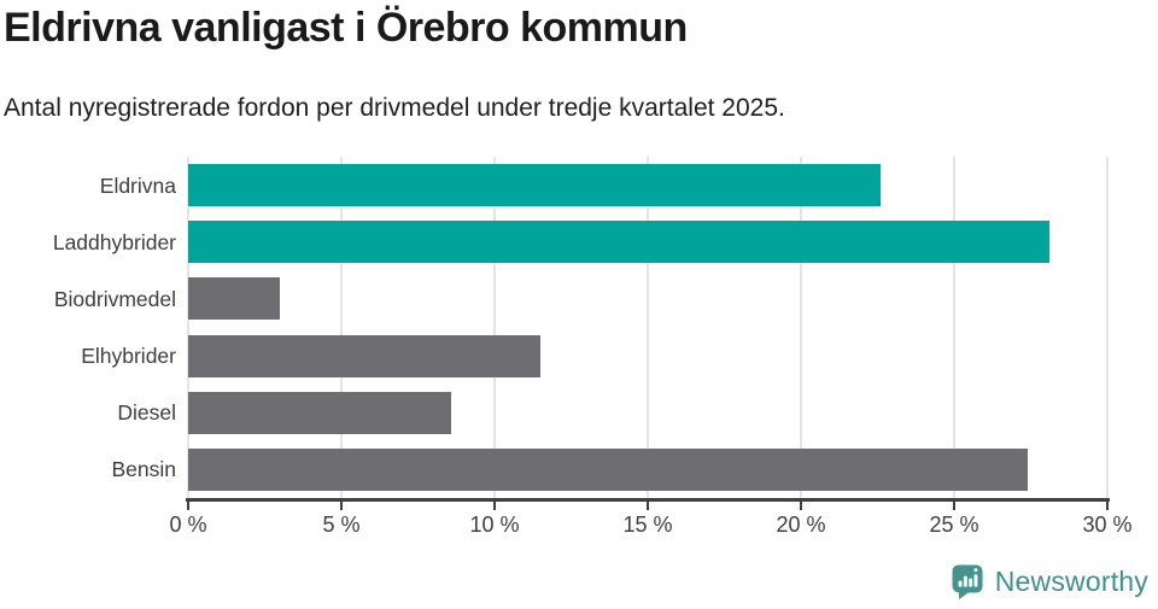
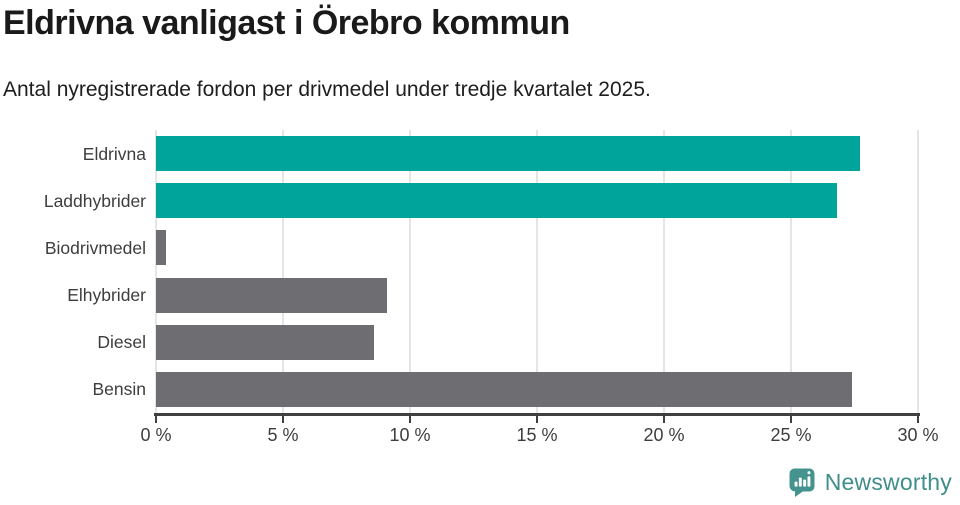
Eldrivna: 22.6% -> 27.7%
Laddhybrider: 28.1% -> 26.8%
Biodrivmedel: 3.0% -> 0.4%
Elhybrider: 11.5% -> 9.1%
